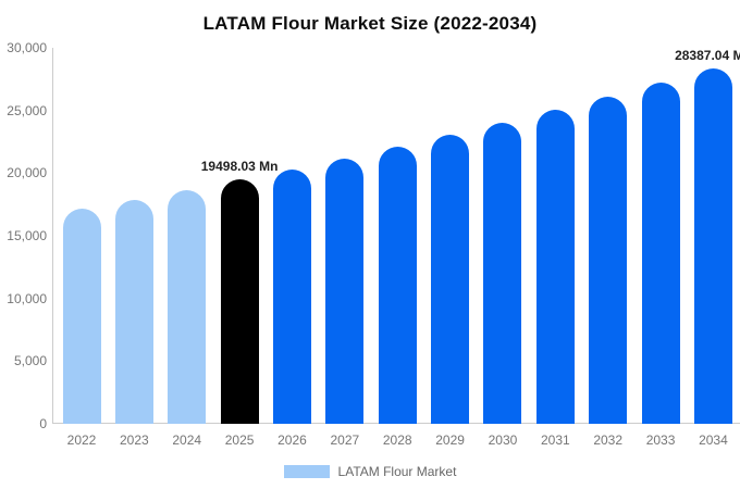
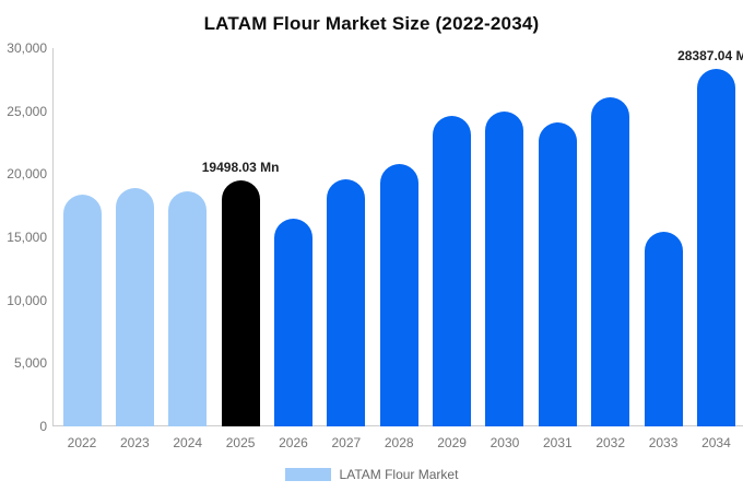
2022: 17200 -> 18400
2023: 17900 -> 18900
2026: 20300 -> 16500
2027: 21200 -> 19600
2028: 22100 -> 20800
2029: 23000 -> 24600
2030: 24000 -> 25000
2031: 25000 -> 24100
2033: 27200 -> 15400
